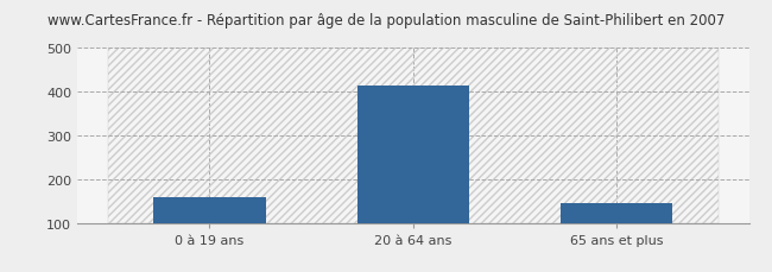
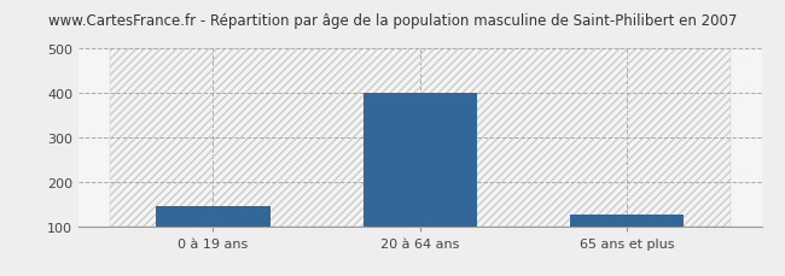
0 à 19 ans: 160 -> 145
20 à 64 ans: 415 -> 400
65 ans et plus: 144 -> 125
